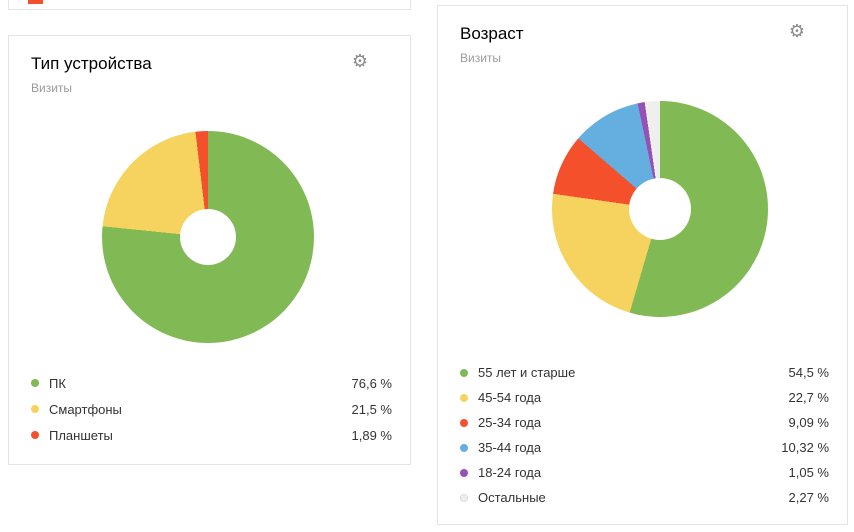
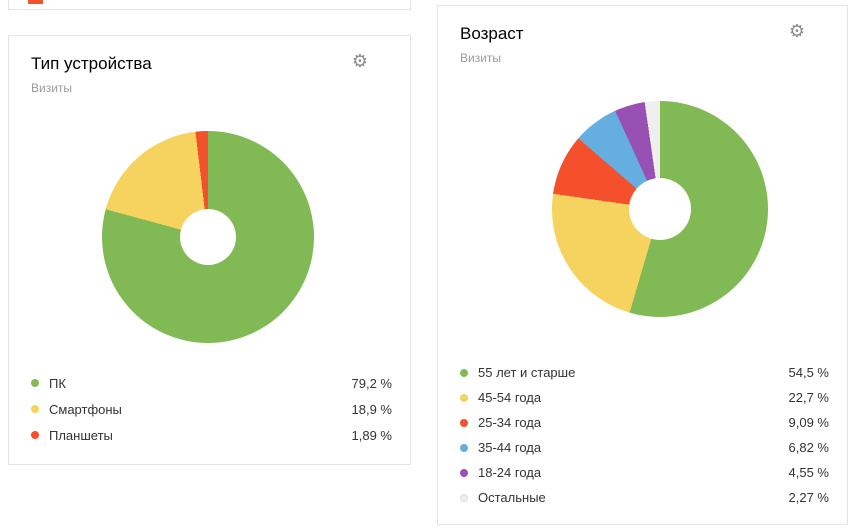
Тип устройства/ПК: 76,6 -> 79,2
Тип устройства/Смартфоны: 21,5 -> 18,9
Возраст/35-44 года: 10,32 -> 6,82
Возраст/18-24 года: 1,05 -> 4,55
